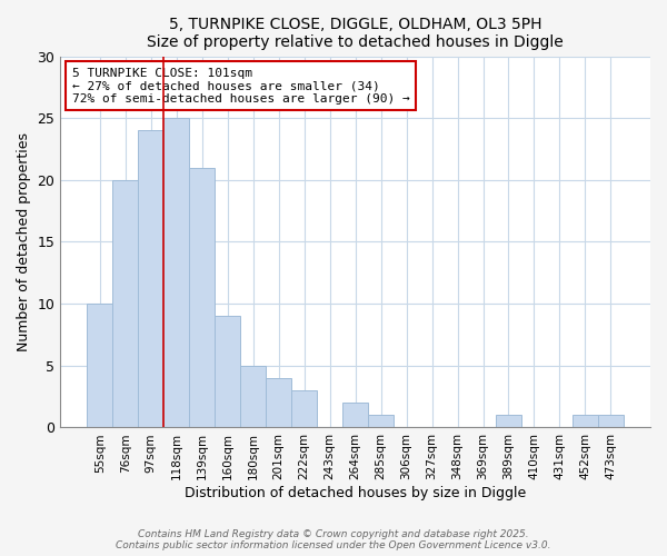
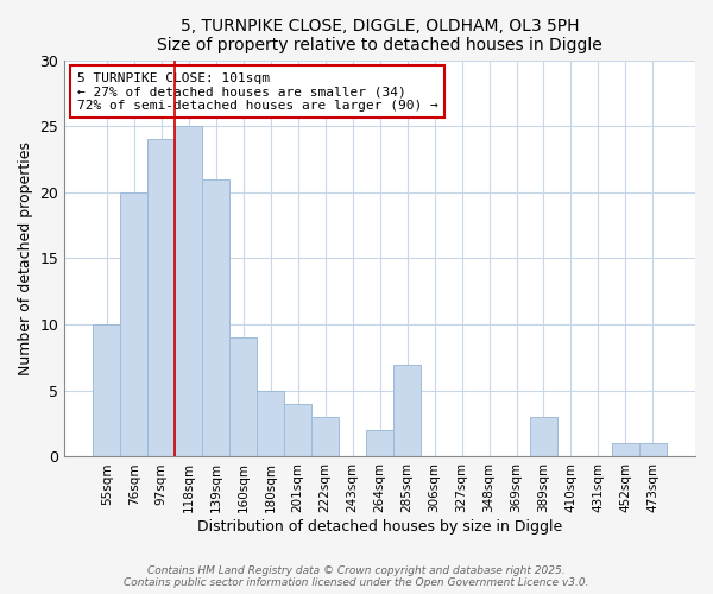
285sqm: 1 -> 7
389sqm: 1 -> 3
